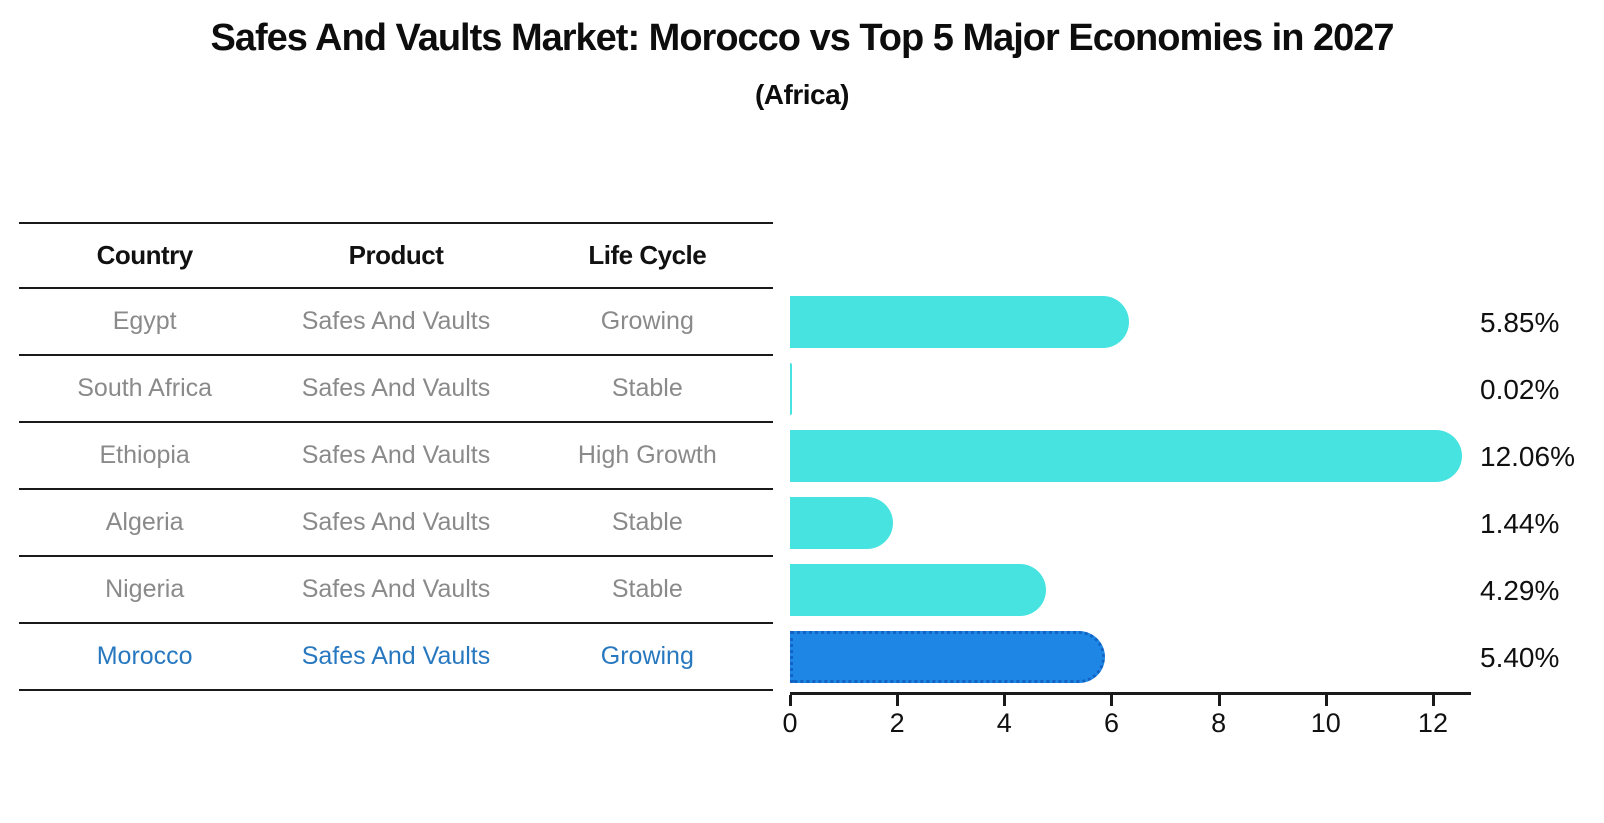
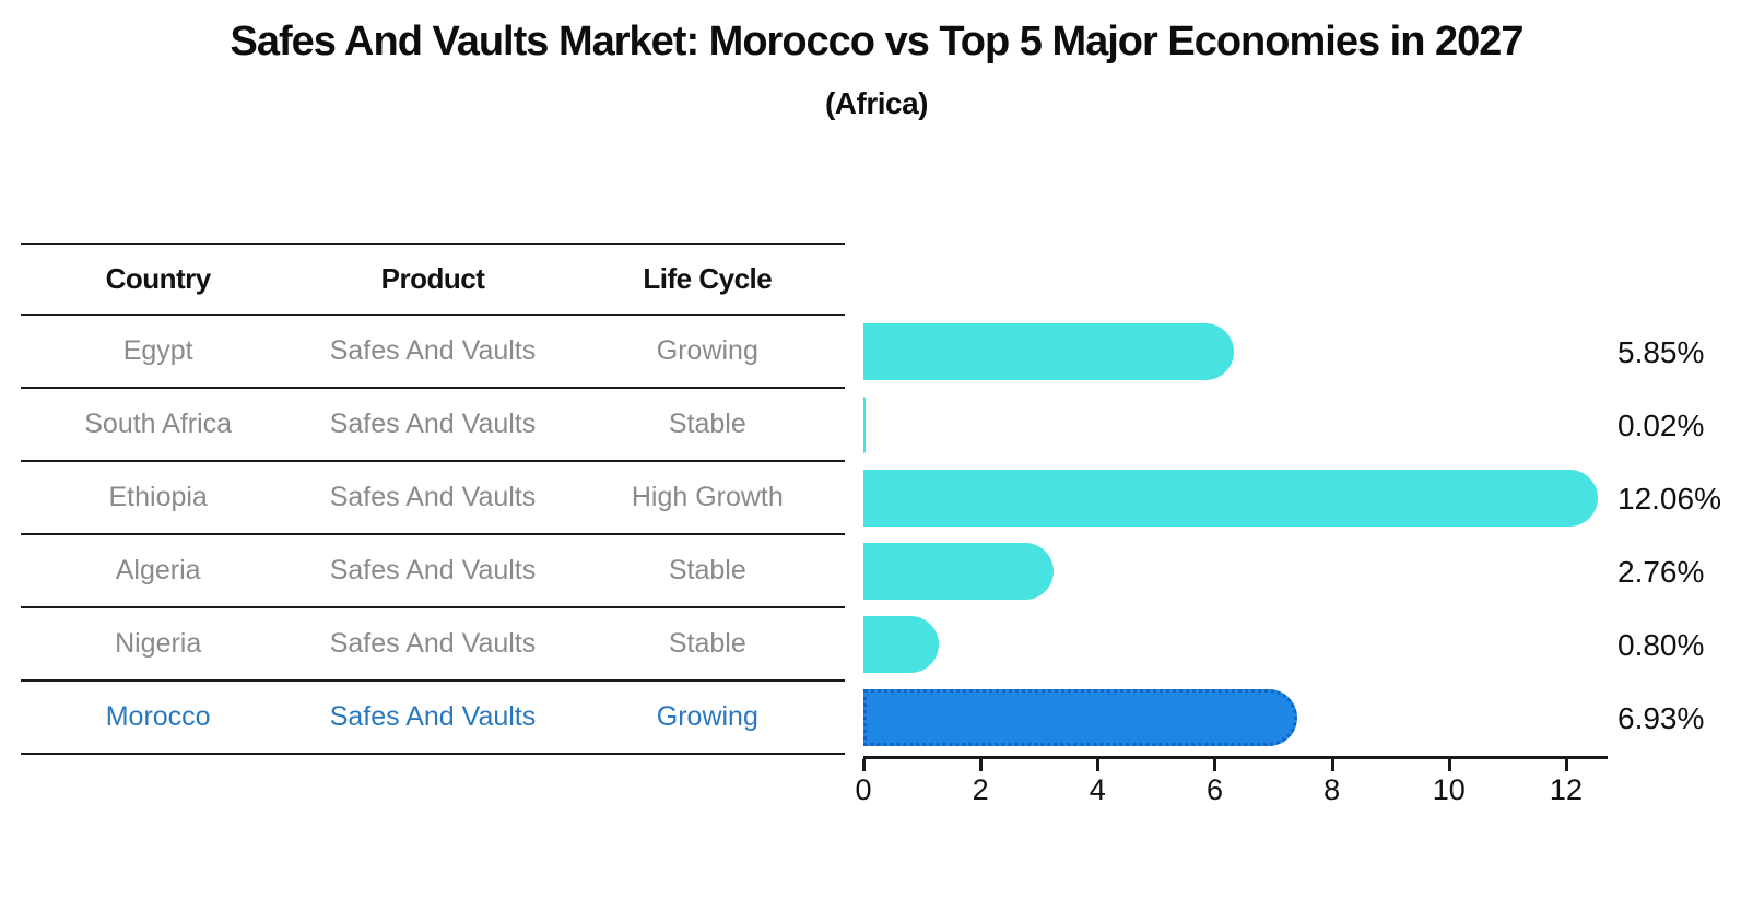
Algeria: 1.44% -> 2.76%
Nigeria: 4.29% -> 0.80%
Morocco: 5.40% -> 6.93%
